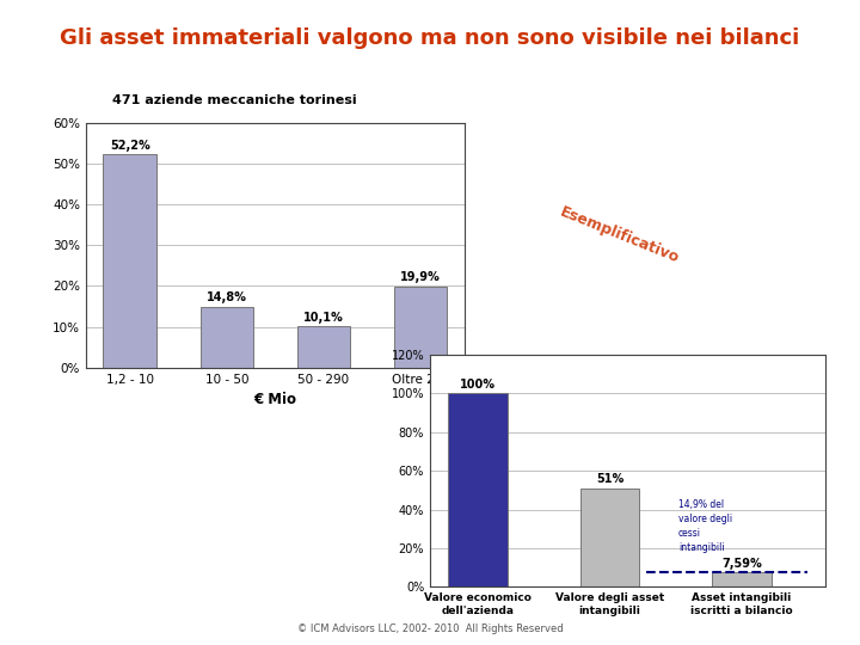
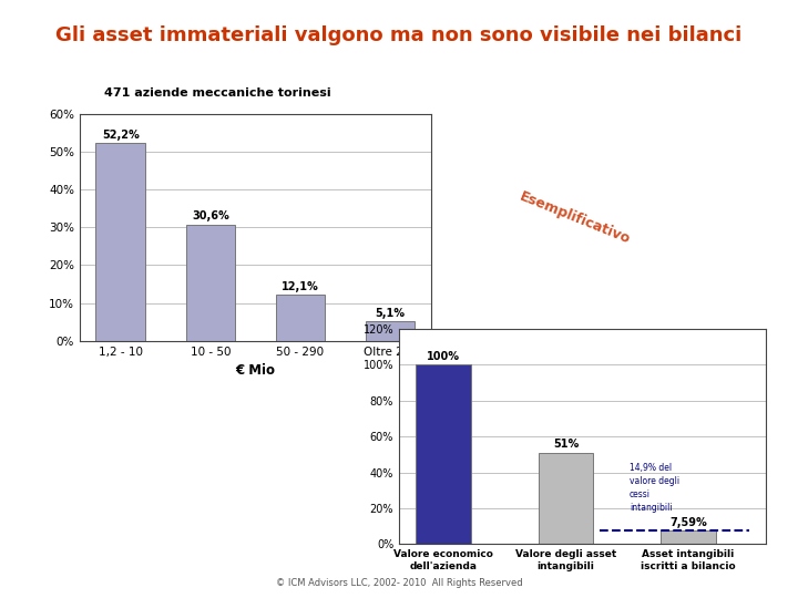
10 - 50: 14,8% -> 30,6%
50 - 290: 10,1% -> 12,1%
Oltre 290: 19,9% -> 5,1%
